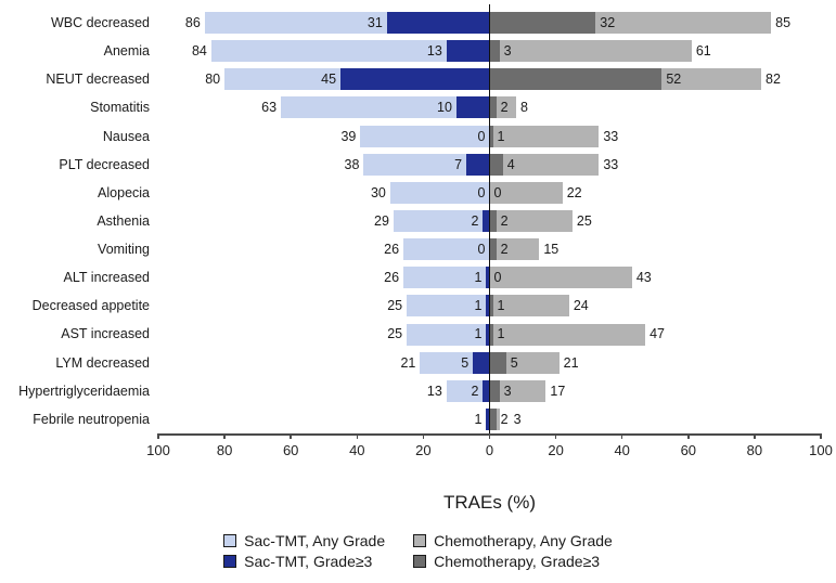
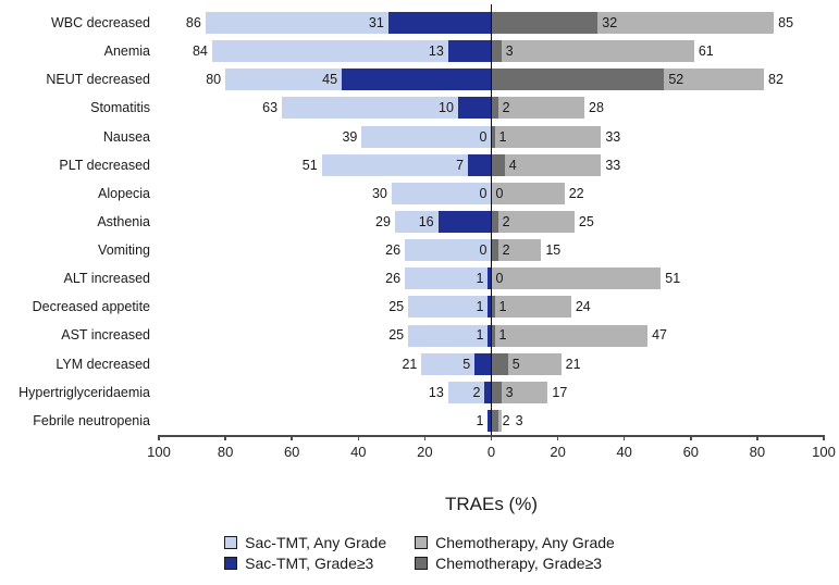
Chemotherapy, Any Grade/Stomatitis: 8 -> 28
Sac-TMT, Any Grade/PLT decreased: 38 -> 51
Sac-TMT, Grade≥3/Asthenia: 2 -> 16
Chemotherapy, Any Grade/ALT increased: 43 -> 51
